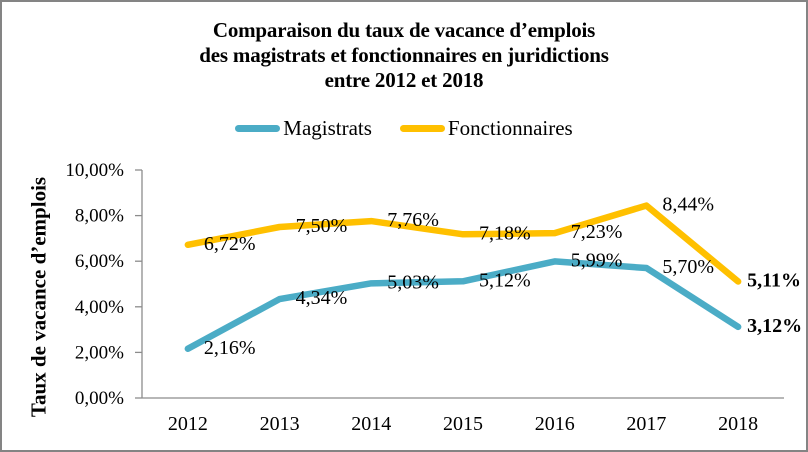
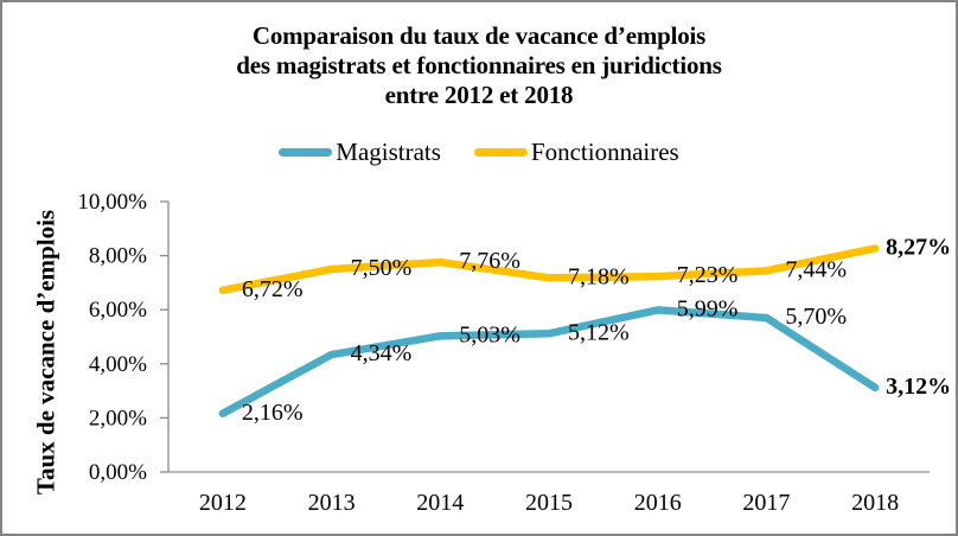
Fonctionnaires/2017: 8,44% -> 7,44%
Fonctionnaires/2018: 5,11% -> 8,27%
